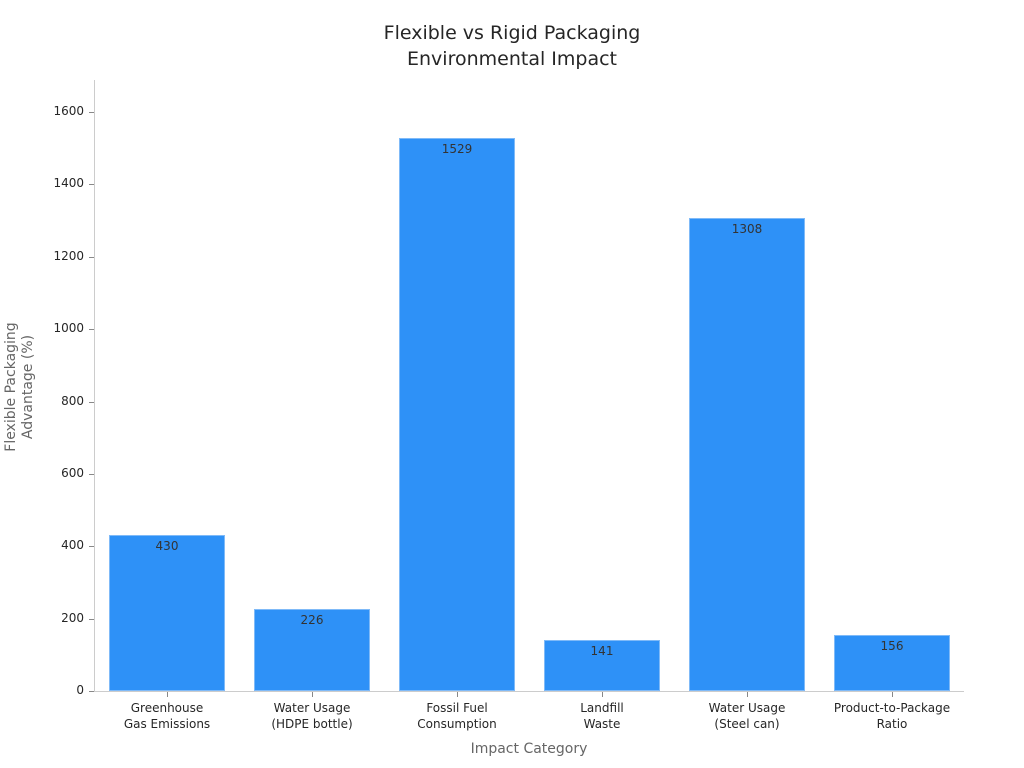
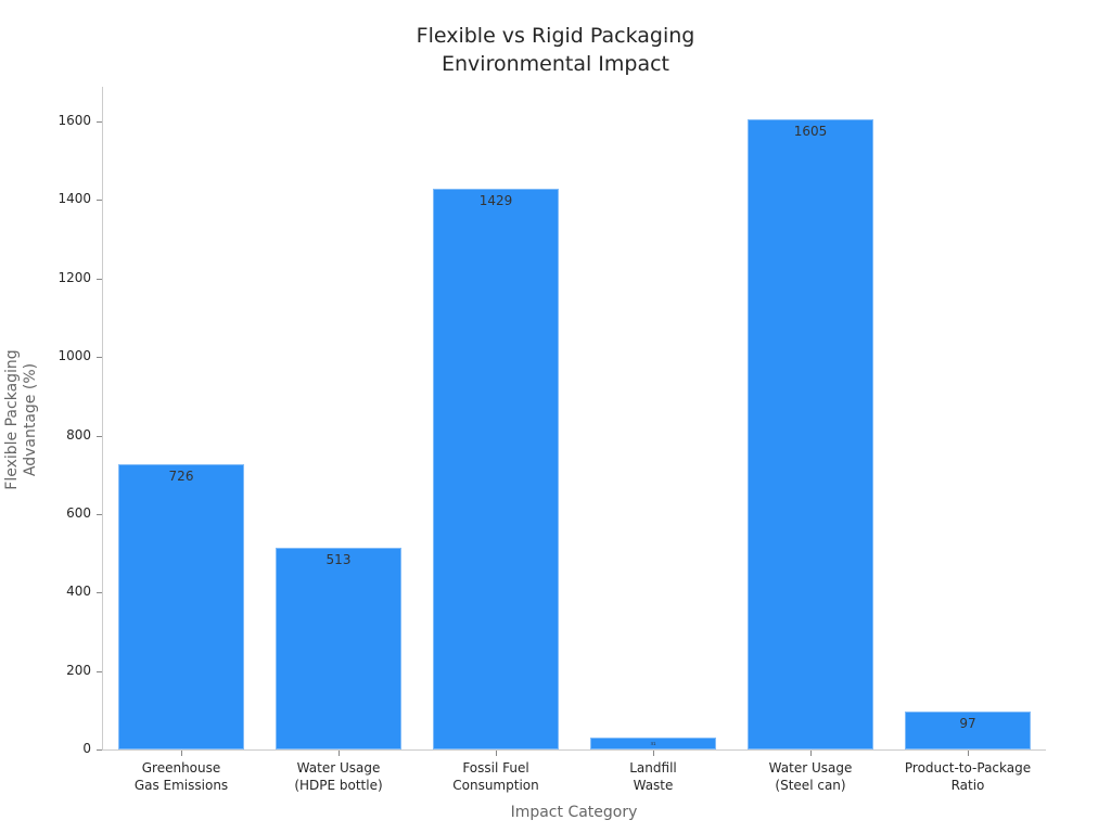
Greenhouse Gas Emissions: 430 -> 726
Water Usage (HDPE bottle): 226 -> 513
Fossil Fuel Consumption: 1529 -> 1429
Landfill Waste: 141 -> 31
Water Usage (Steel can): 1308 -> 1605
Product-to-Package Ratio: 156 -> 97
